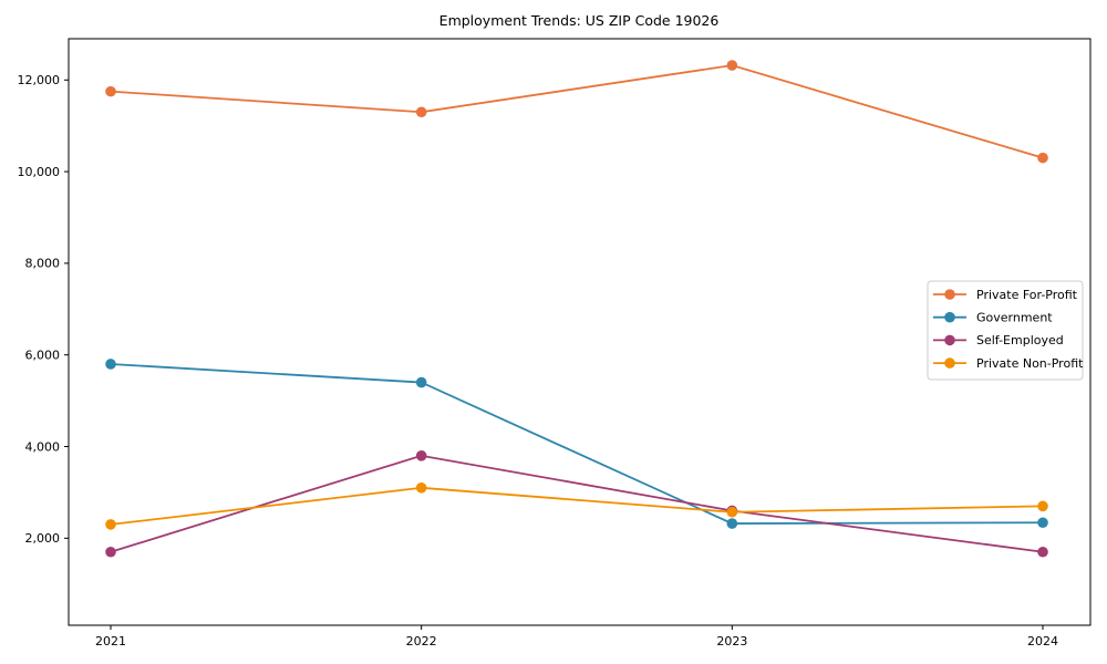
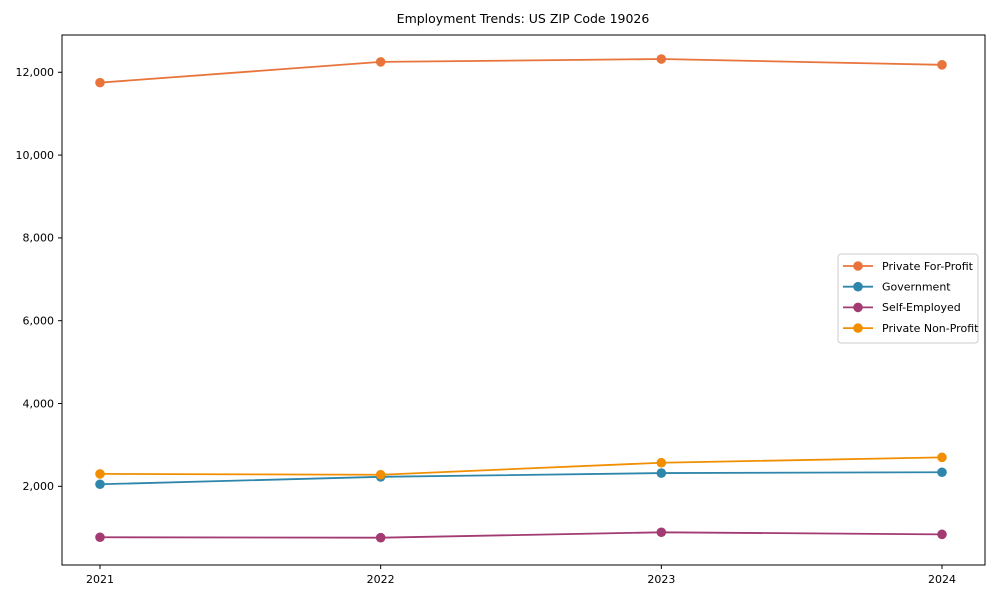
Government/2021: 5800 -> 2000
Self-Employed/2021: 1700 -> 800
Private For-Profit/2022: 11300 -> 12200
Government/2022: 5400 -> 2200
Self-Employed/2022: 3800 -> 800
Private Non-Profit/2022: 3100 -> 2300
Self-Employed/2023: 2600 -> 900
Private For-Profit/2024: 10300 -> 12200
Self-Employed/2024: 1700 -> 800
